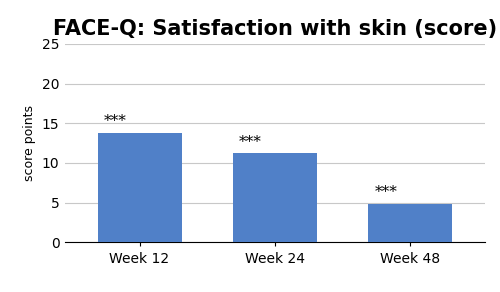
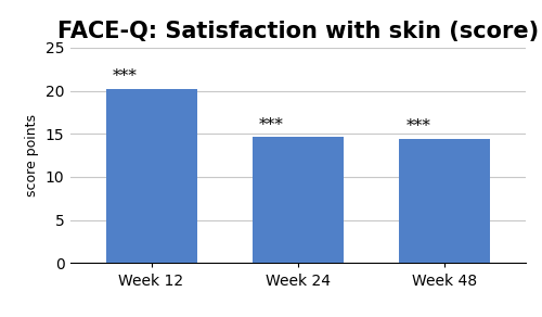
Week 12: 13.8 -> 20.2
Week 24: 11.2 -> 14.6
Week 48: 4.8 -> 14.4
